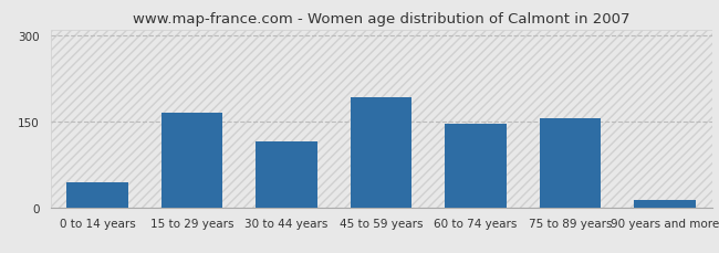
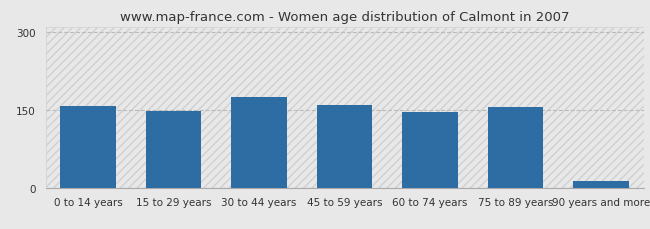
0 to 14 years: 44 -> 157
15 to 29 years: 164 -> 148
30 to 44 years: 114 -> 175
45 to 59 years: 192 -> 159
